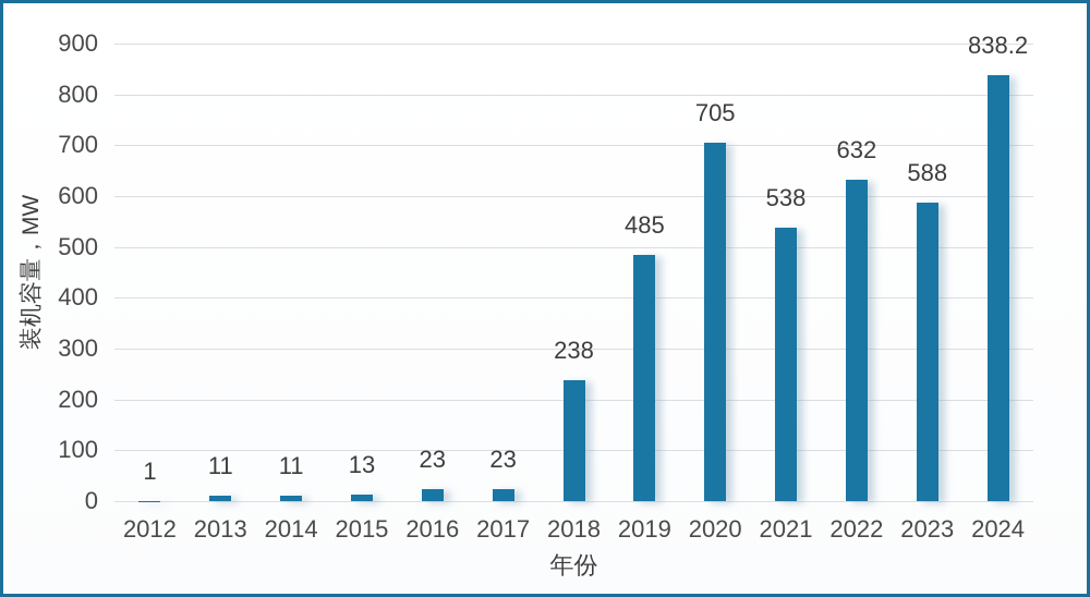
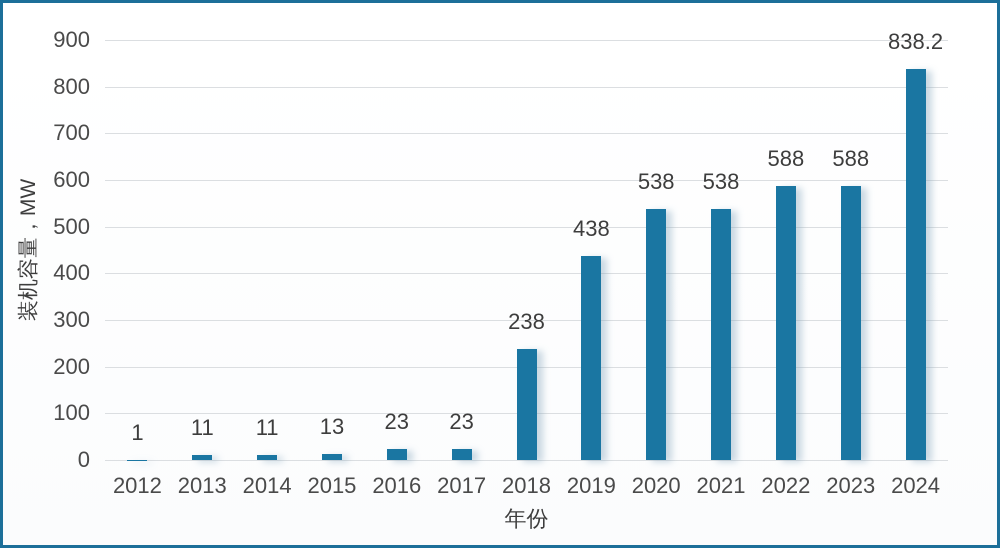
2019: 485 -> 438
2020: 705 -> 538
2022: 632 -> 588
